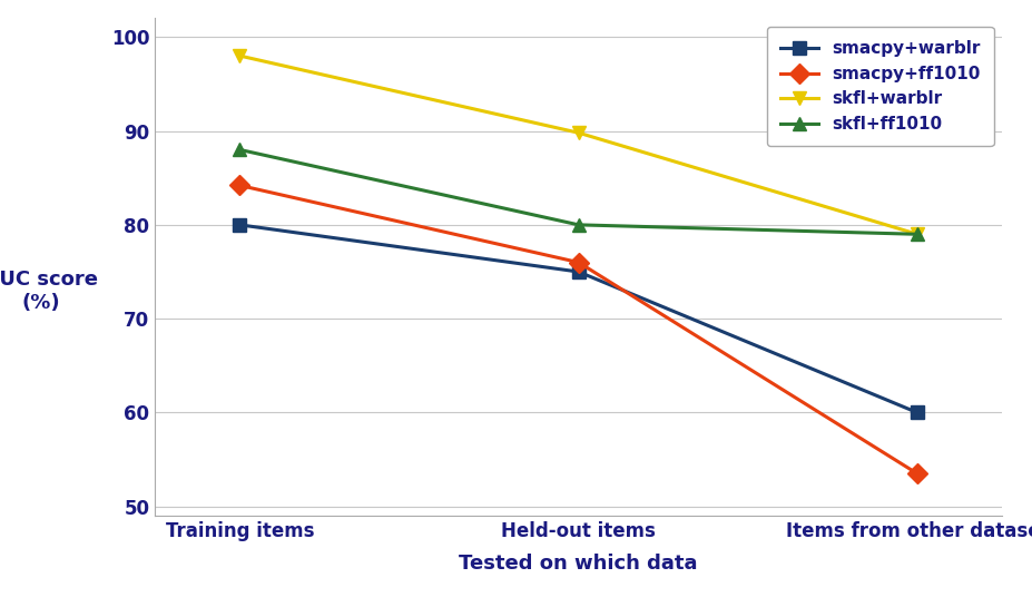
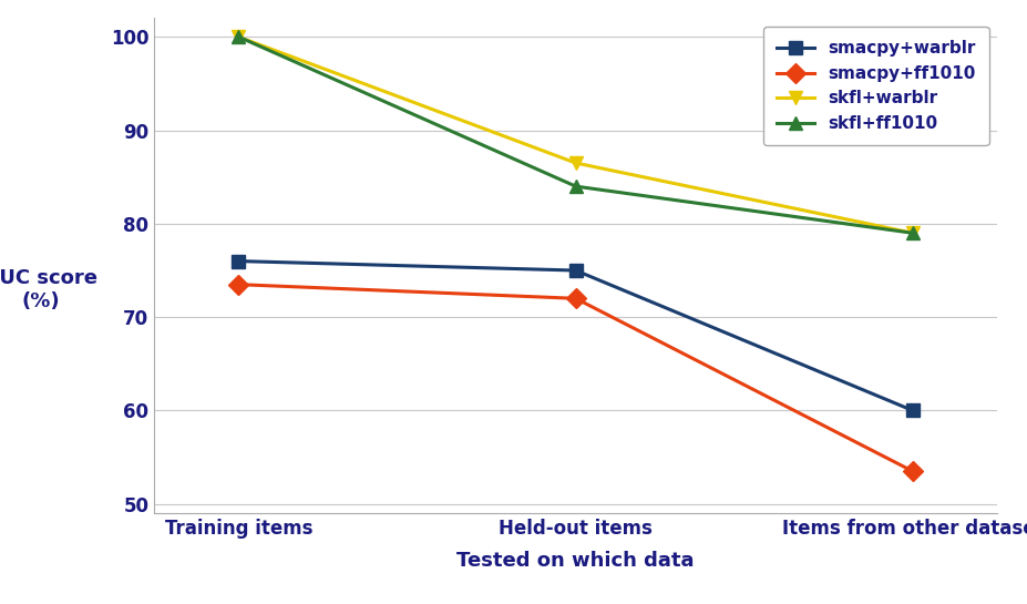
smacpy+warblr/Training items: 80 -> 76
smacpy+ff1010/Training items: 84.2 -> 73.5
skfl+warblr/Training items: 98.0 -> 100.0
skfl+ff1010/Training items: 88 -> 100
smacpy+ff1010/Held-out items: 76.0 -> 72.0
skfl+warblr/Held-out items: 89.8 -> 86.5
skfl+ff1010/Held-out items: 80 -> 84
